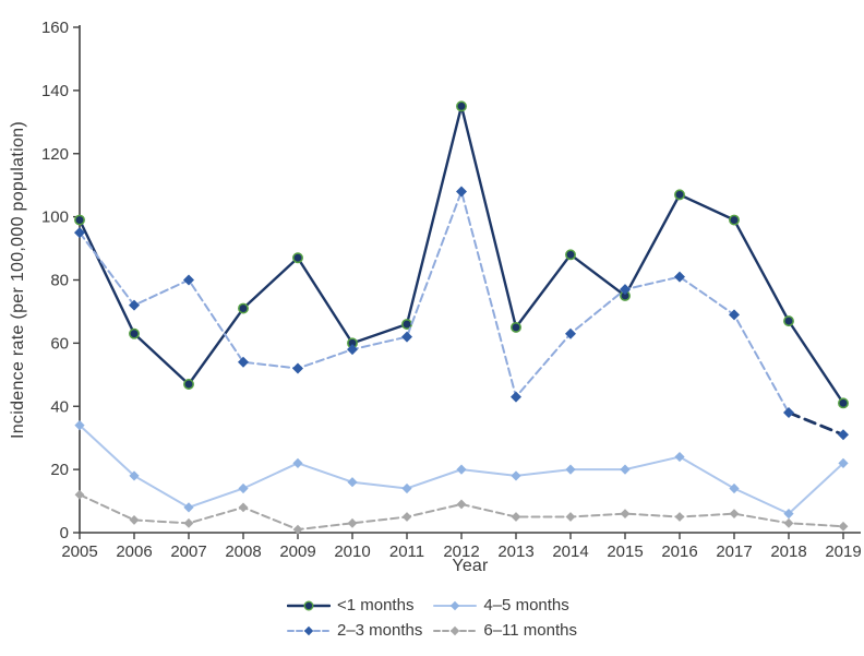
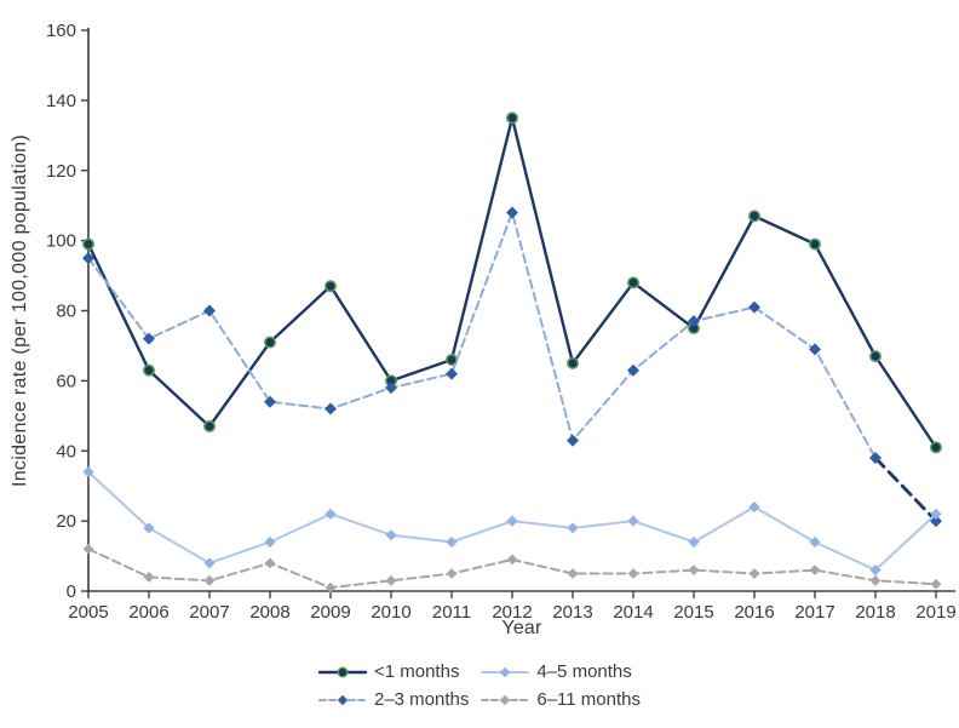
4–5 months/2015: 20 -> 14
2–3 months/2019: 31 -> 20
